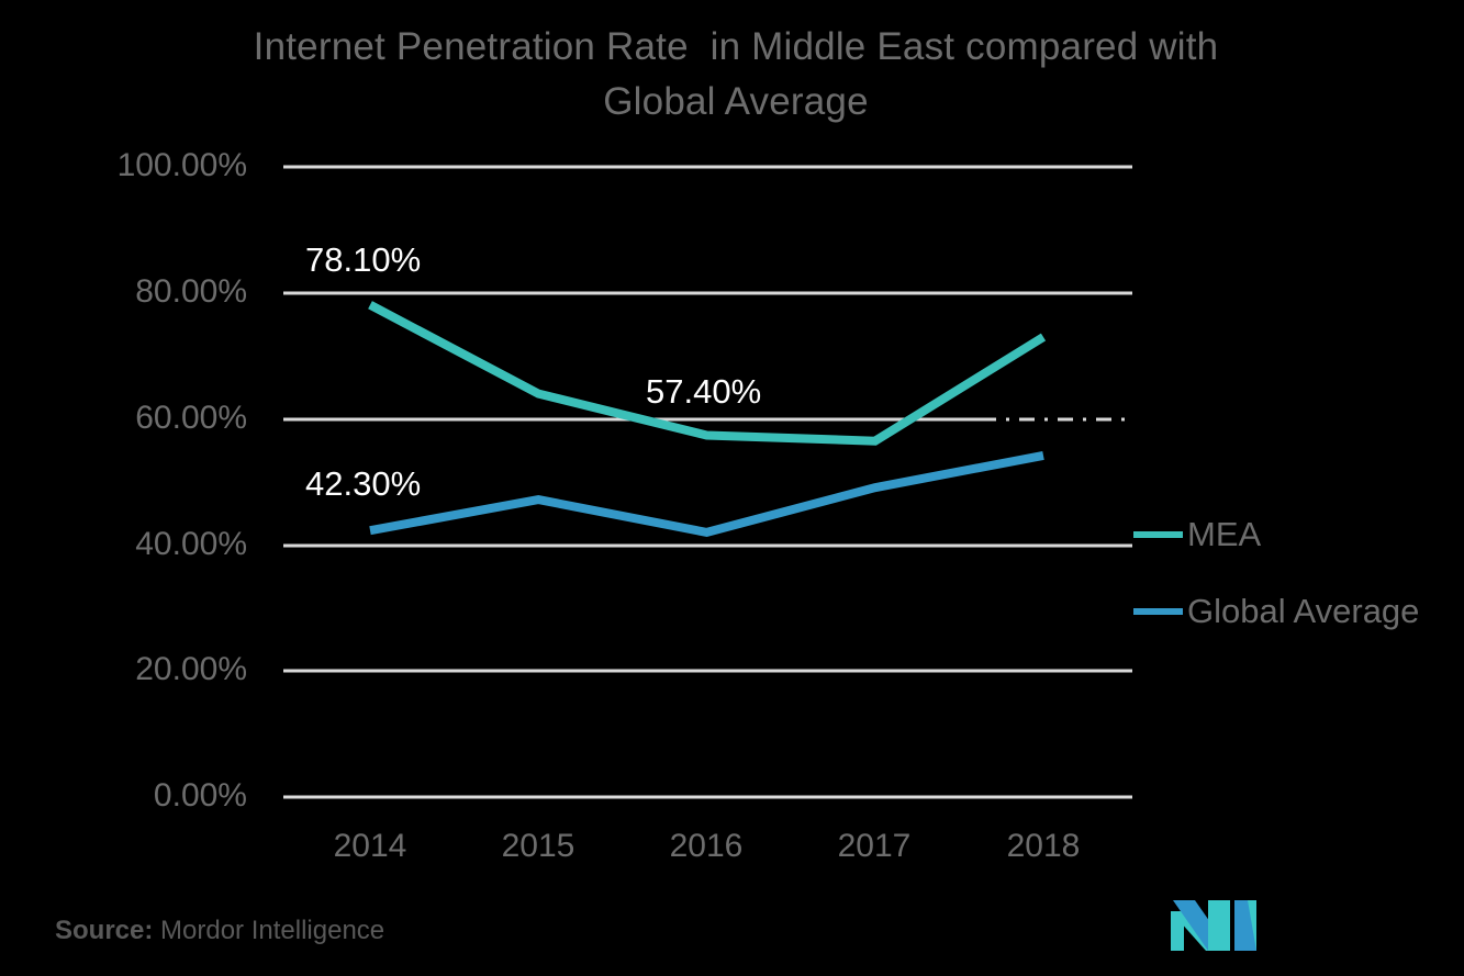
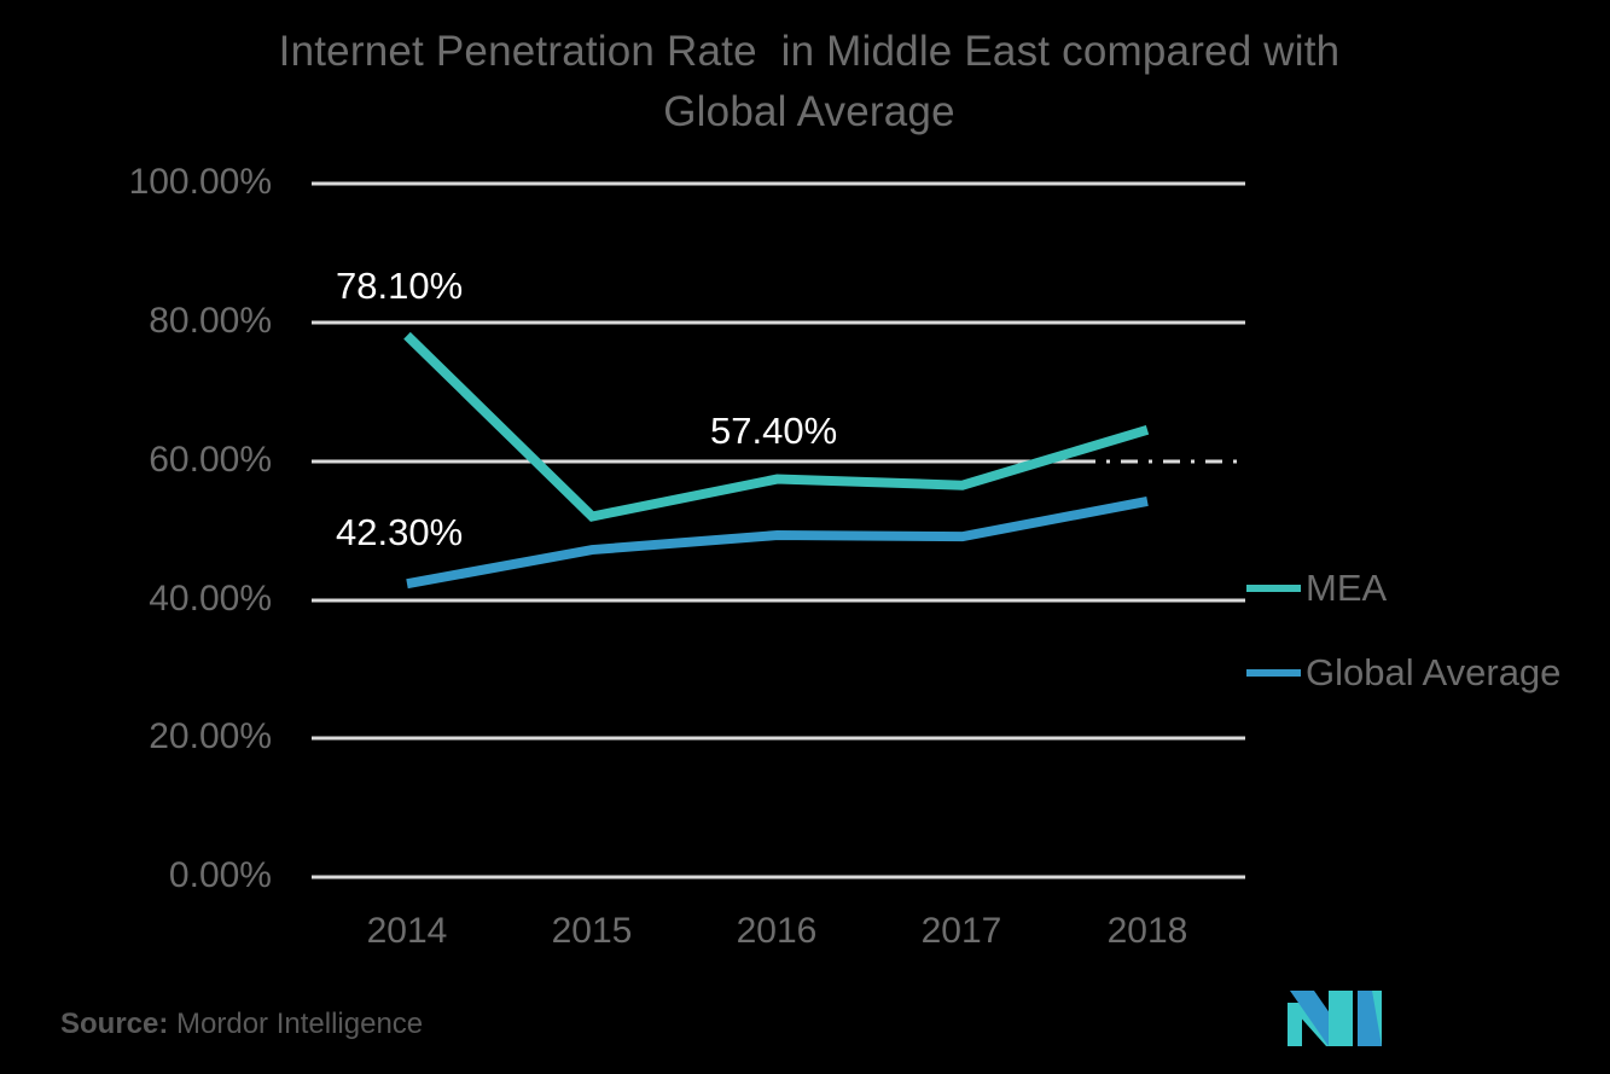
MEA/2015: 64% -> 52%
Global Average/2016: 42% -> 49%
MEA/2018: 73% -> 64%
